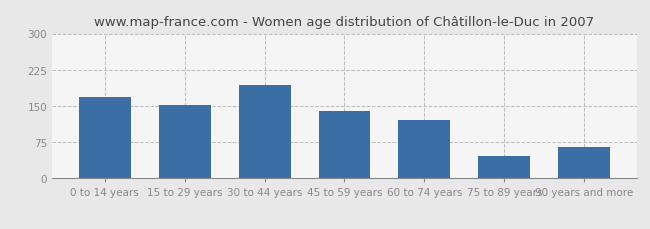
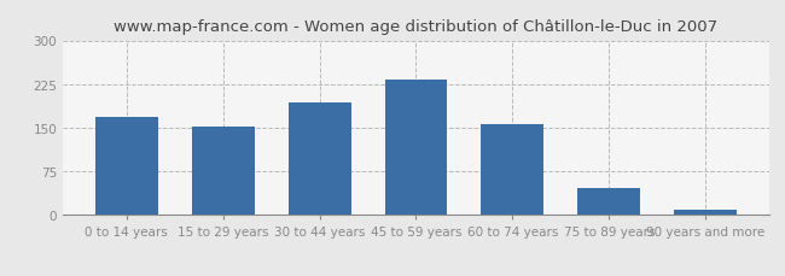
45 to 59 years: 140 -> 232
60 to 74 years: 120 -> 157
90 years and more: 65 -> 10
